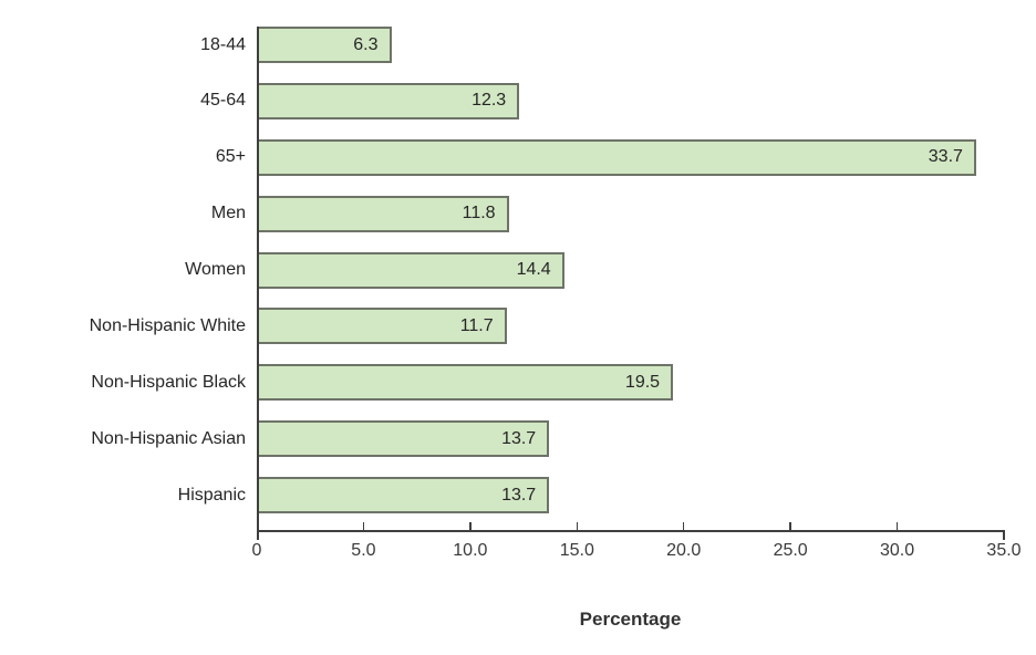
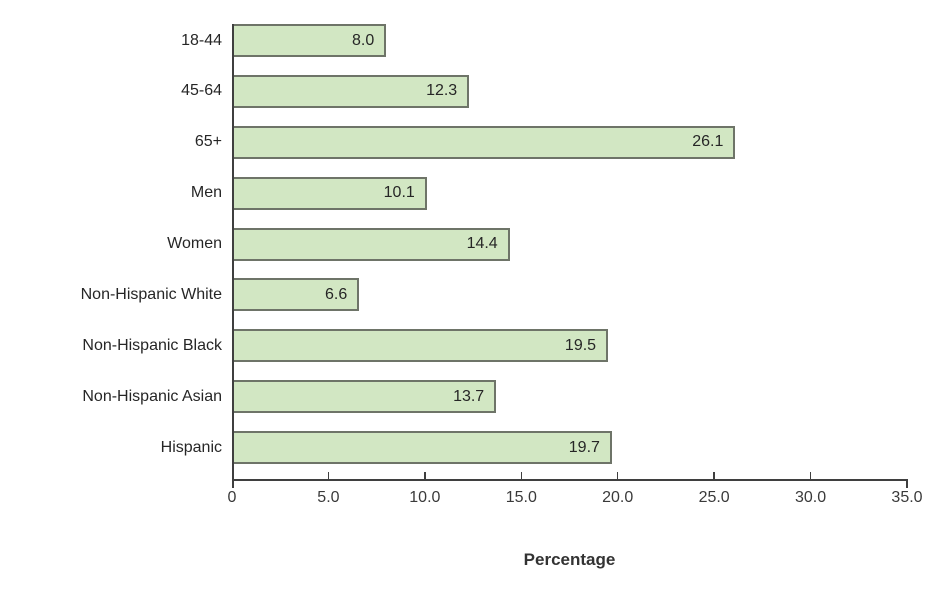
18-44: 6.3 -> 8.0
65+: 33.7 -> 26.1
Men: 11.8 -> 10.1
Non-Hispanic White: 11.7 -> 6.6
Hispanic: 13.7 -> 19.7
